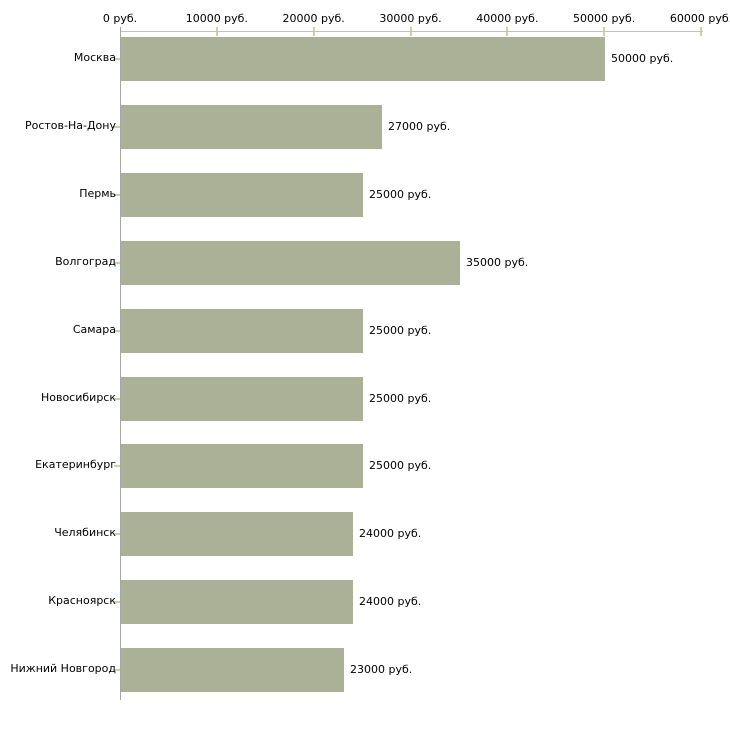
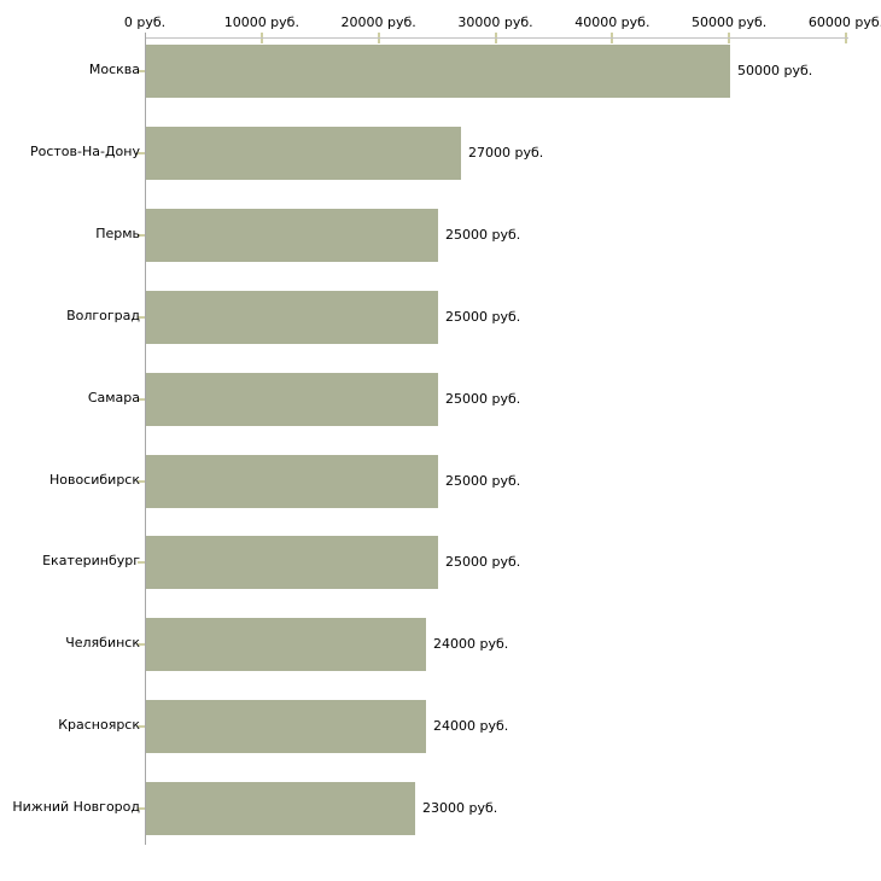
Волгоград: 35000 -> 25000
